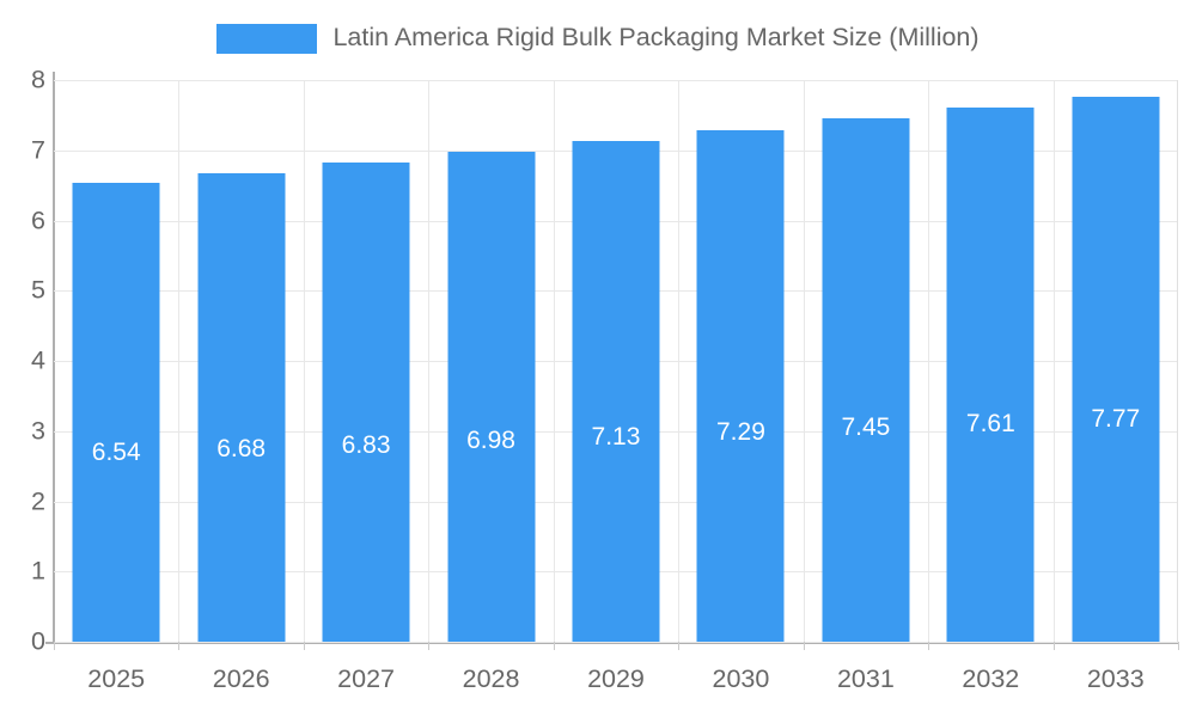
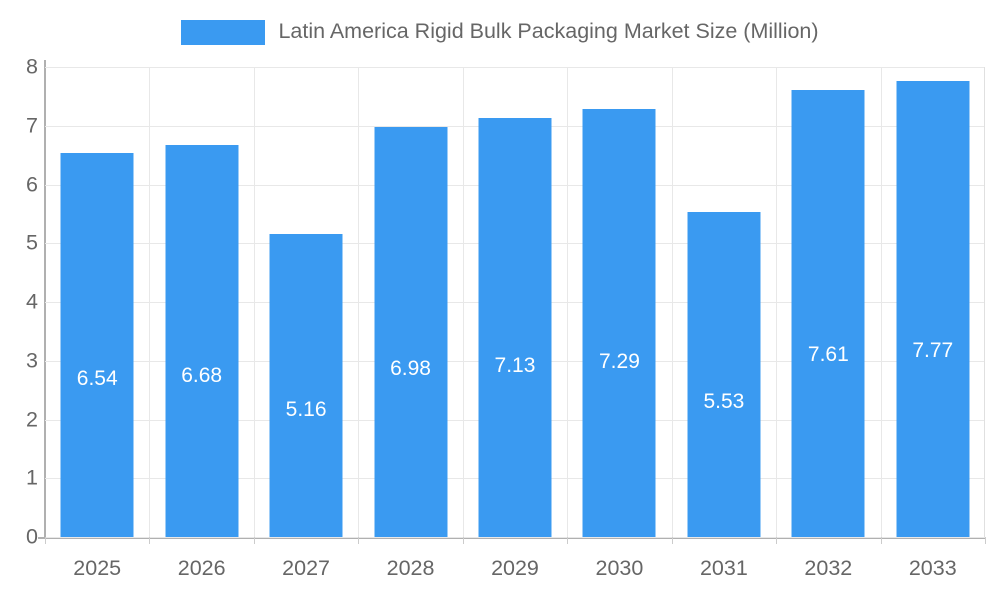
2027: 6.83 -> 5.16
2031: 7.45 -> 5.53
